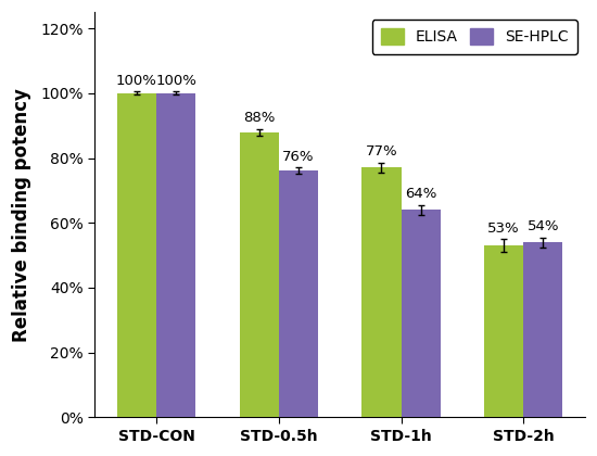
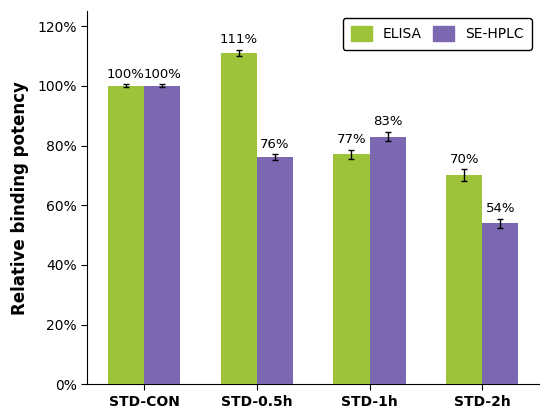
ELISA/STD-0.5h: 88% -> 111%
SE-HPLC/STD-1h: 64% -> 83%
ELISA/STD-2h: 53% -> 70%
